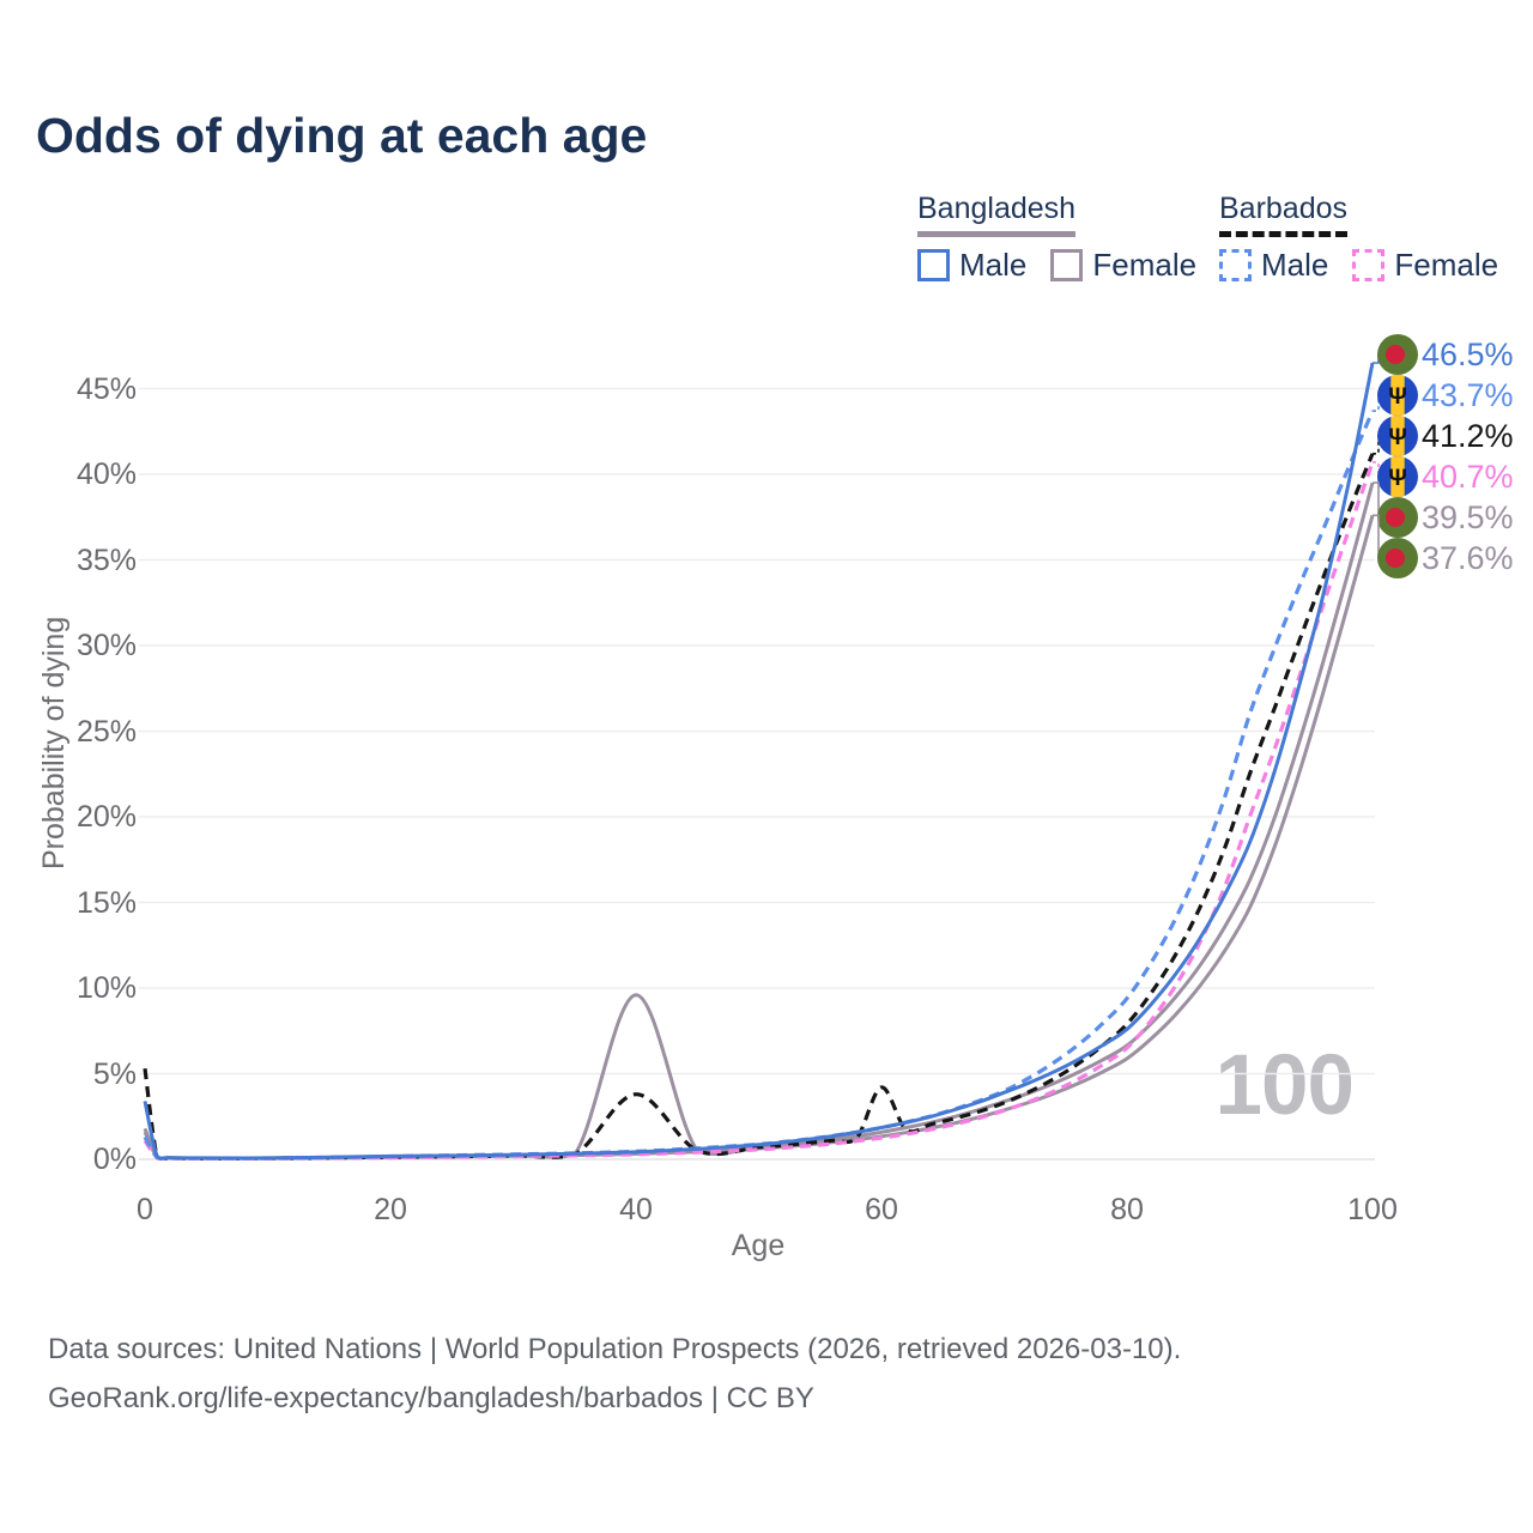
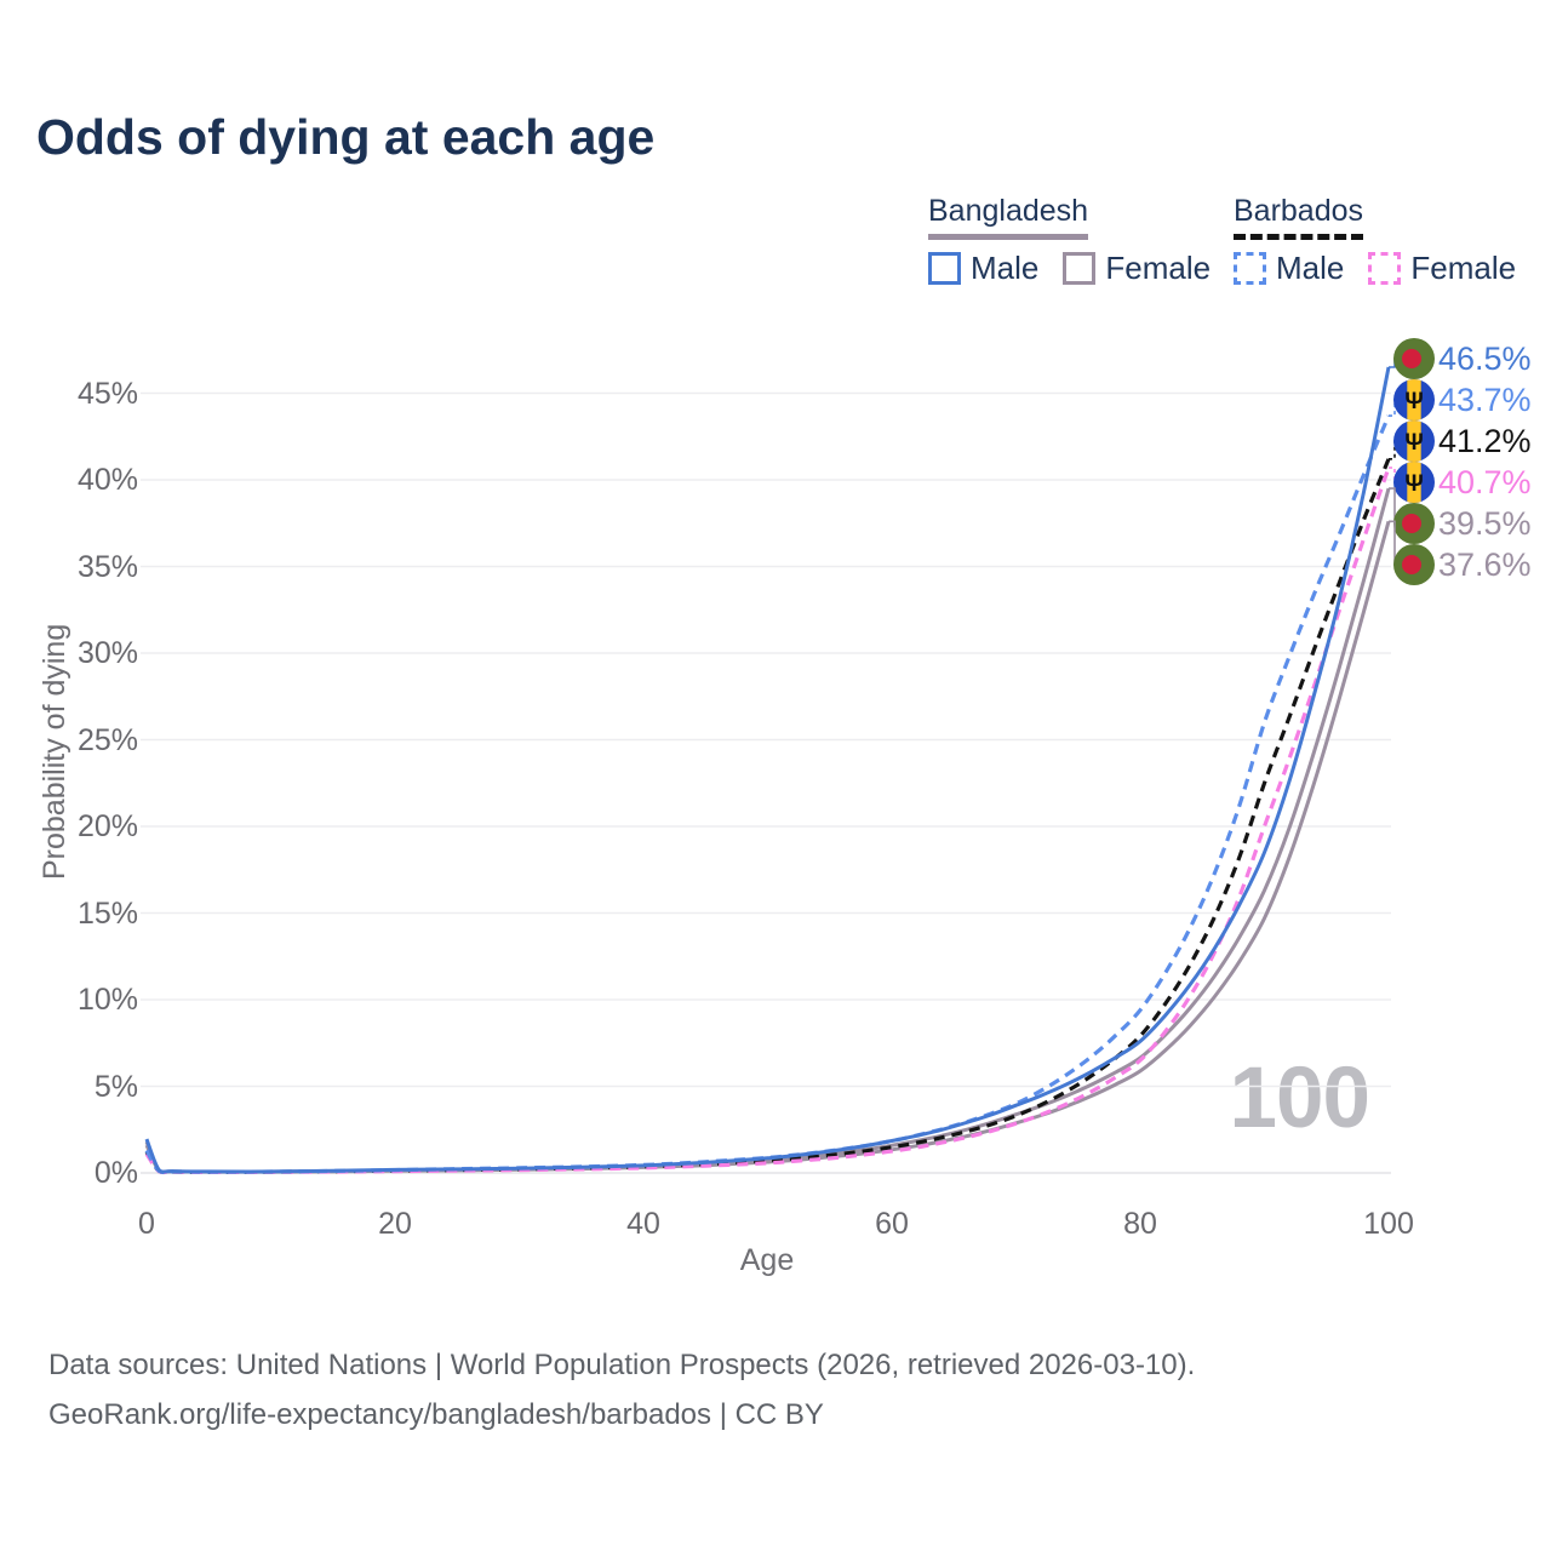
Bangladesh Male/0: 3.4% -> 1.9%
Barbados/0: 5.3% -> 1.2%
Barbados/40: 3.8% -> 0.4%
Bangladesh/40: 9.6% -> 0.4%
Barbados/60: 4.2% -> 1.5%
